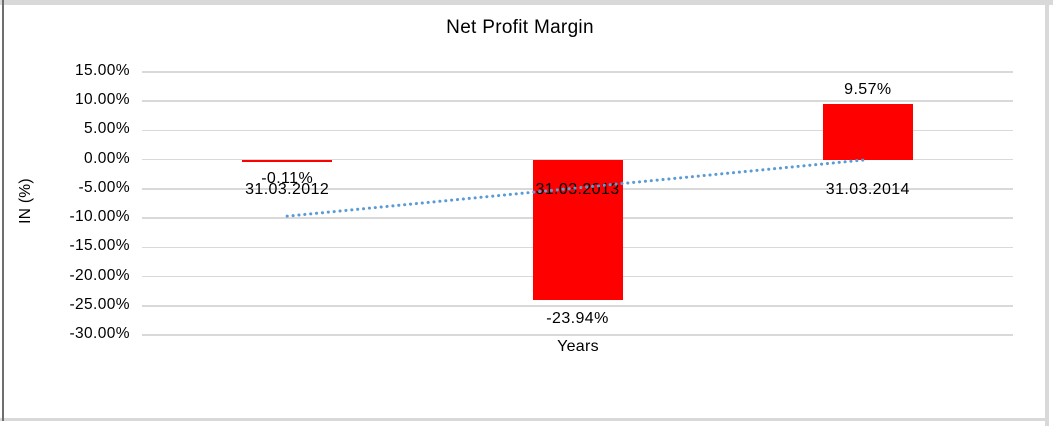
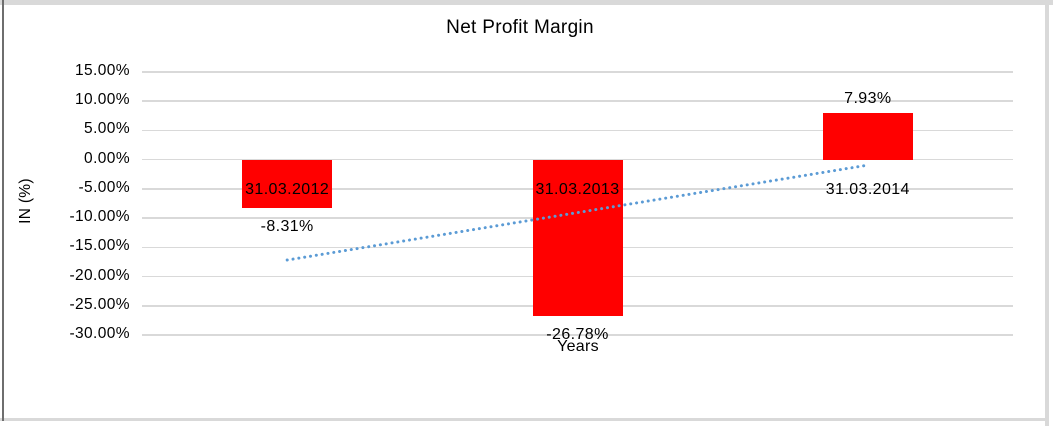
31.03.2012: -0.11% -> -8.31%
31.03.2013: -23.94% -> -26.78%
31.03.2014: 9.57% -> 7.93%
